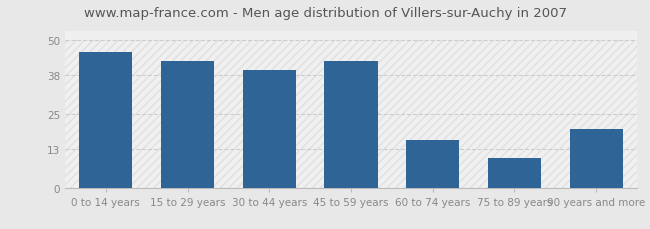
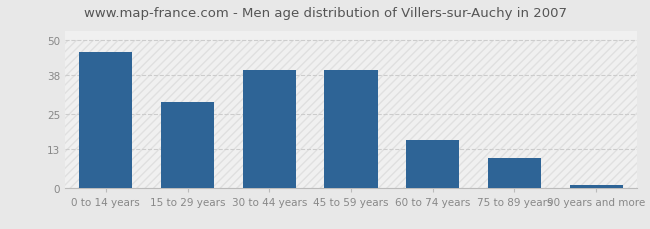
15 to 29 years: 43 -> 29
45 to 59 years: 43 -> 40
90 years and more: 20 -> 1
